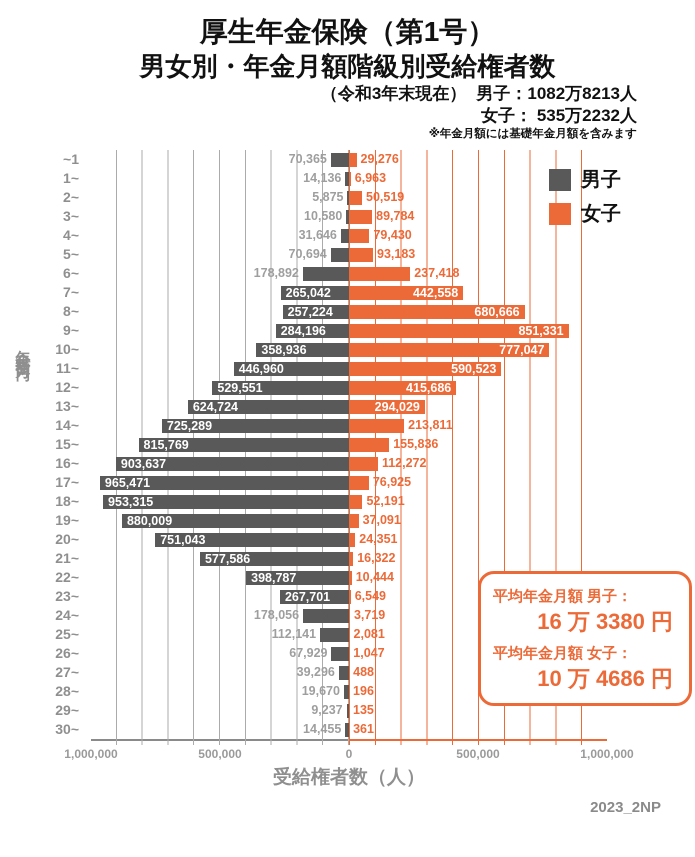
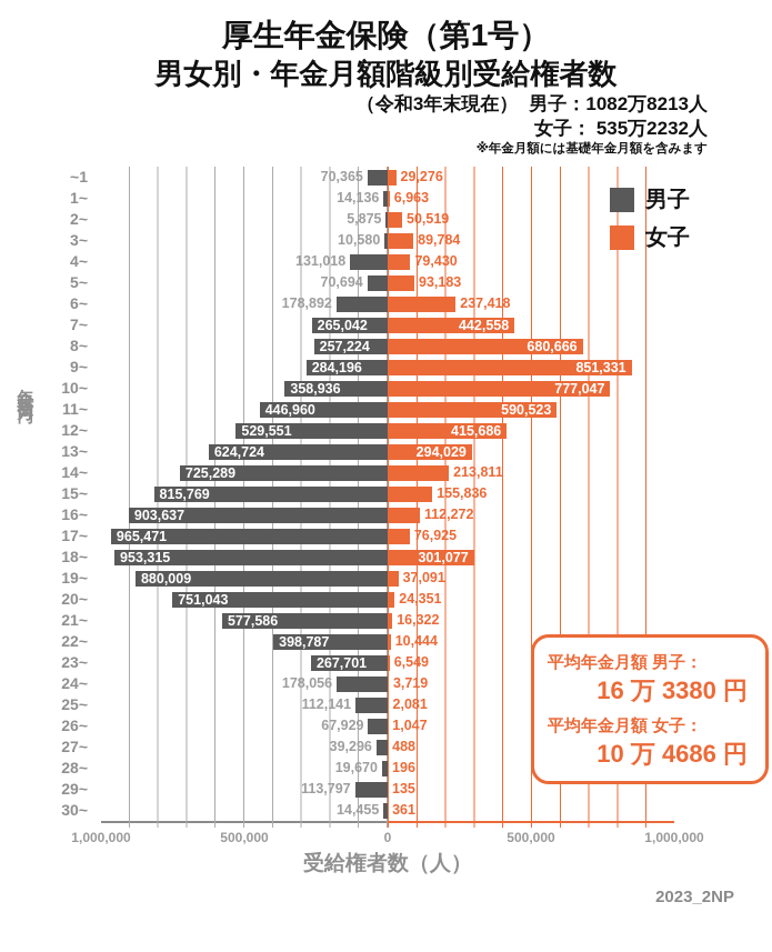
男子/4~: 31,646 -> 131,018
女子/18~: 52,191 -> 301,077
男子/29~: 9,237 -> 113,797
